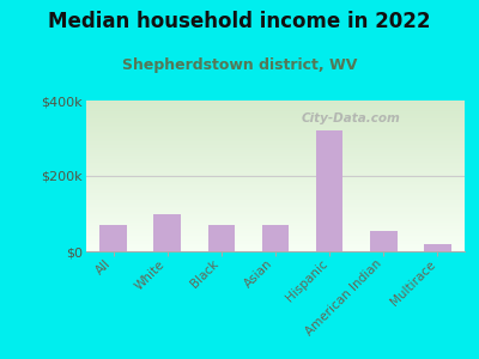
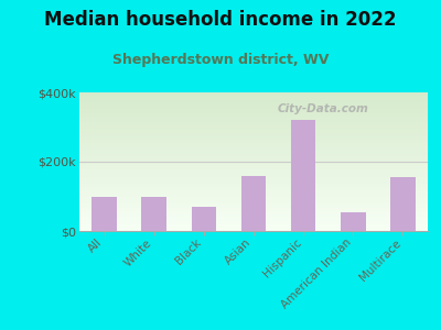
All: $70k -> $100k
Asian: $70k -> $160k
Multirace: $20k -> $155k
